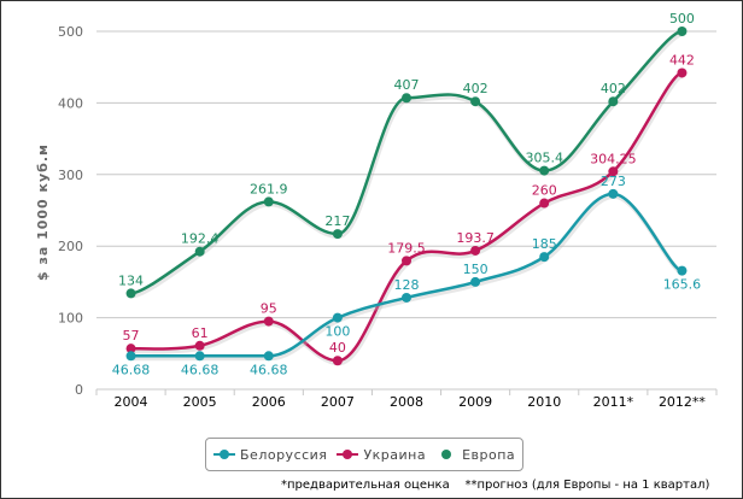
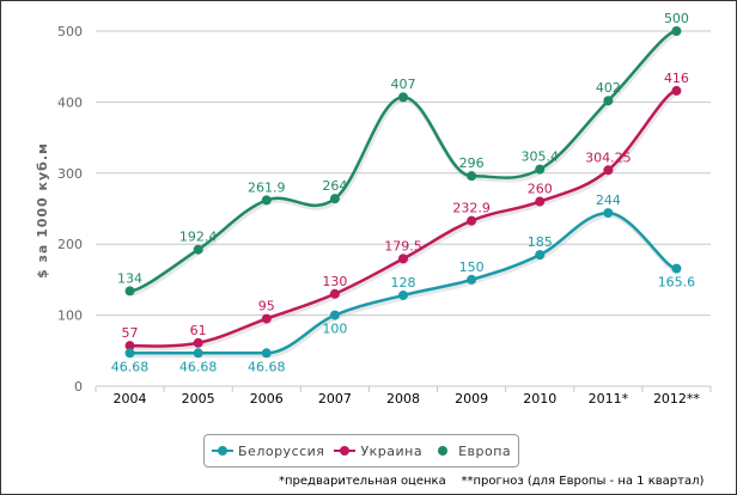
Украина/2007: 40 -> 130
Европа/2007: 217 -> 264
Украина/2009: 193.7 -> 232.9
Европа/2009: 402 -> 296
Белоруссия/2011*: 273 -> 244
Украина/2012**: 442 -> 416
